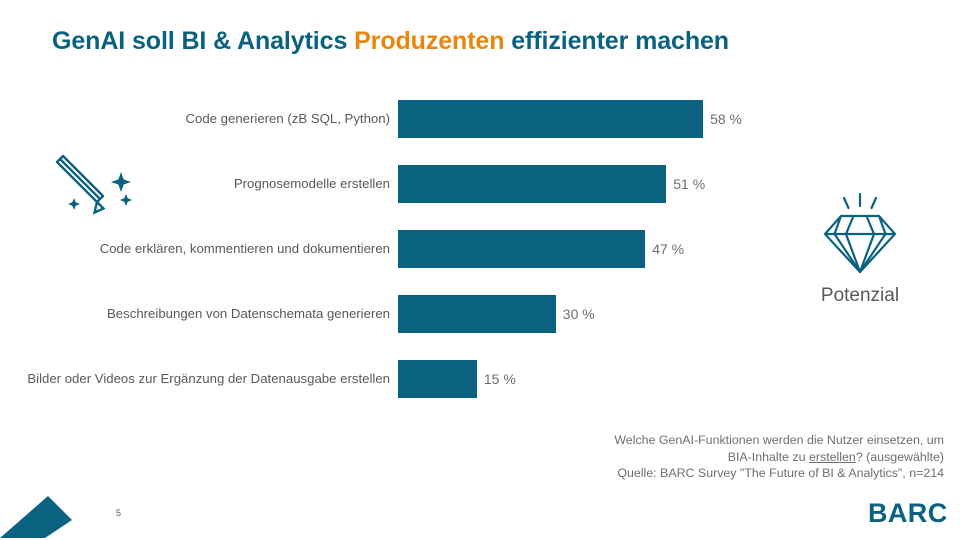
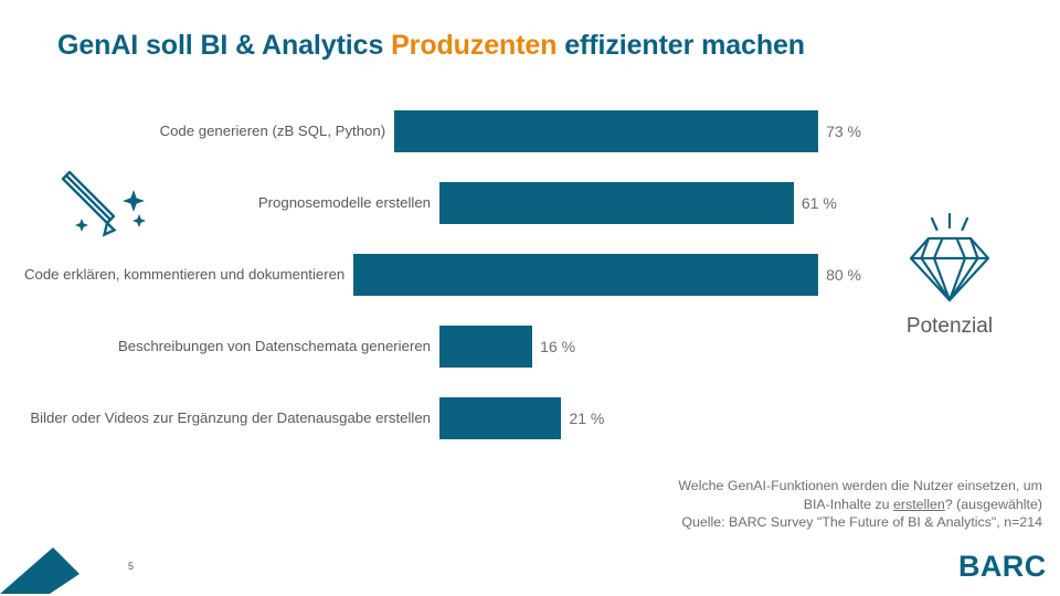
Code generieren (zB SQL, Python): 58 -> 73
Prognosemodelle erstellen: 51 -> 61
Code erklären, kommentieren und dokumentieren: 47 -> 80
Beschreibungen von Datenschemata generieren: 30 -> 16
Bilder oder Videos zur Ergänzung der Datenausgabe erstellen: 15 -> 21
